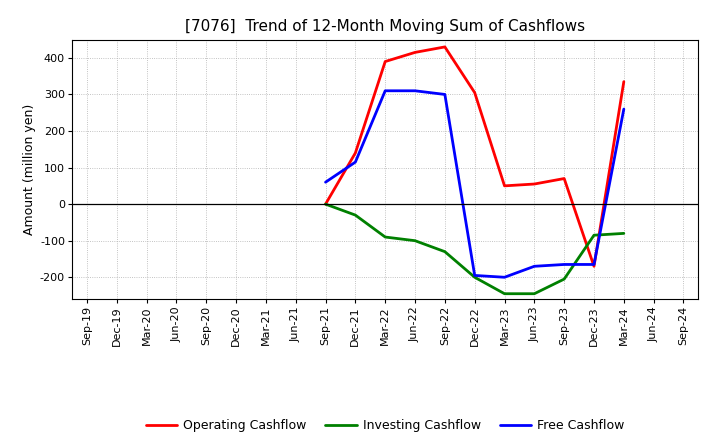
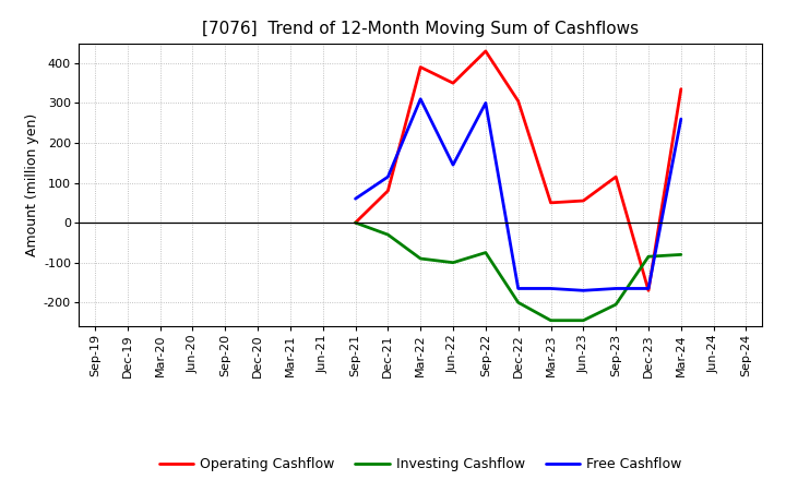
Operating Cashflow/Dec-21: 140 -> 80
Operating Cashflow/Jun-22: 415 -> 350
Free Cashflow/Jun-22: 310 -> 145
Investing Cashflow/Sep-22: -130 -> -75
Free Cashflow/Dec-22: -195 -> -165
Free Cashflow/Mar-23: -200 -> -165
Operating Cashflow/Sep-23: 70 -> 115
